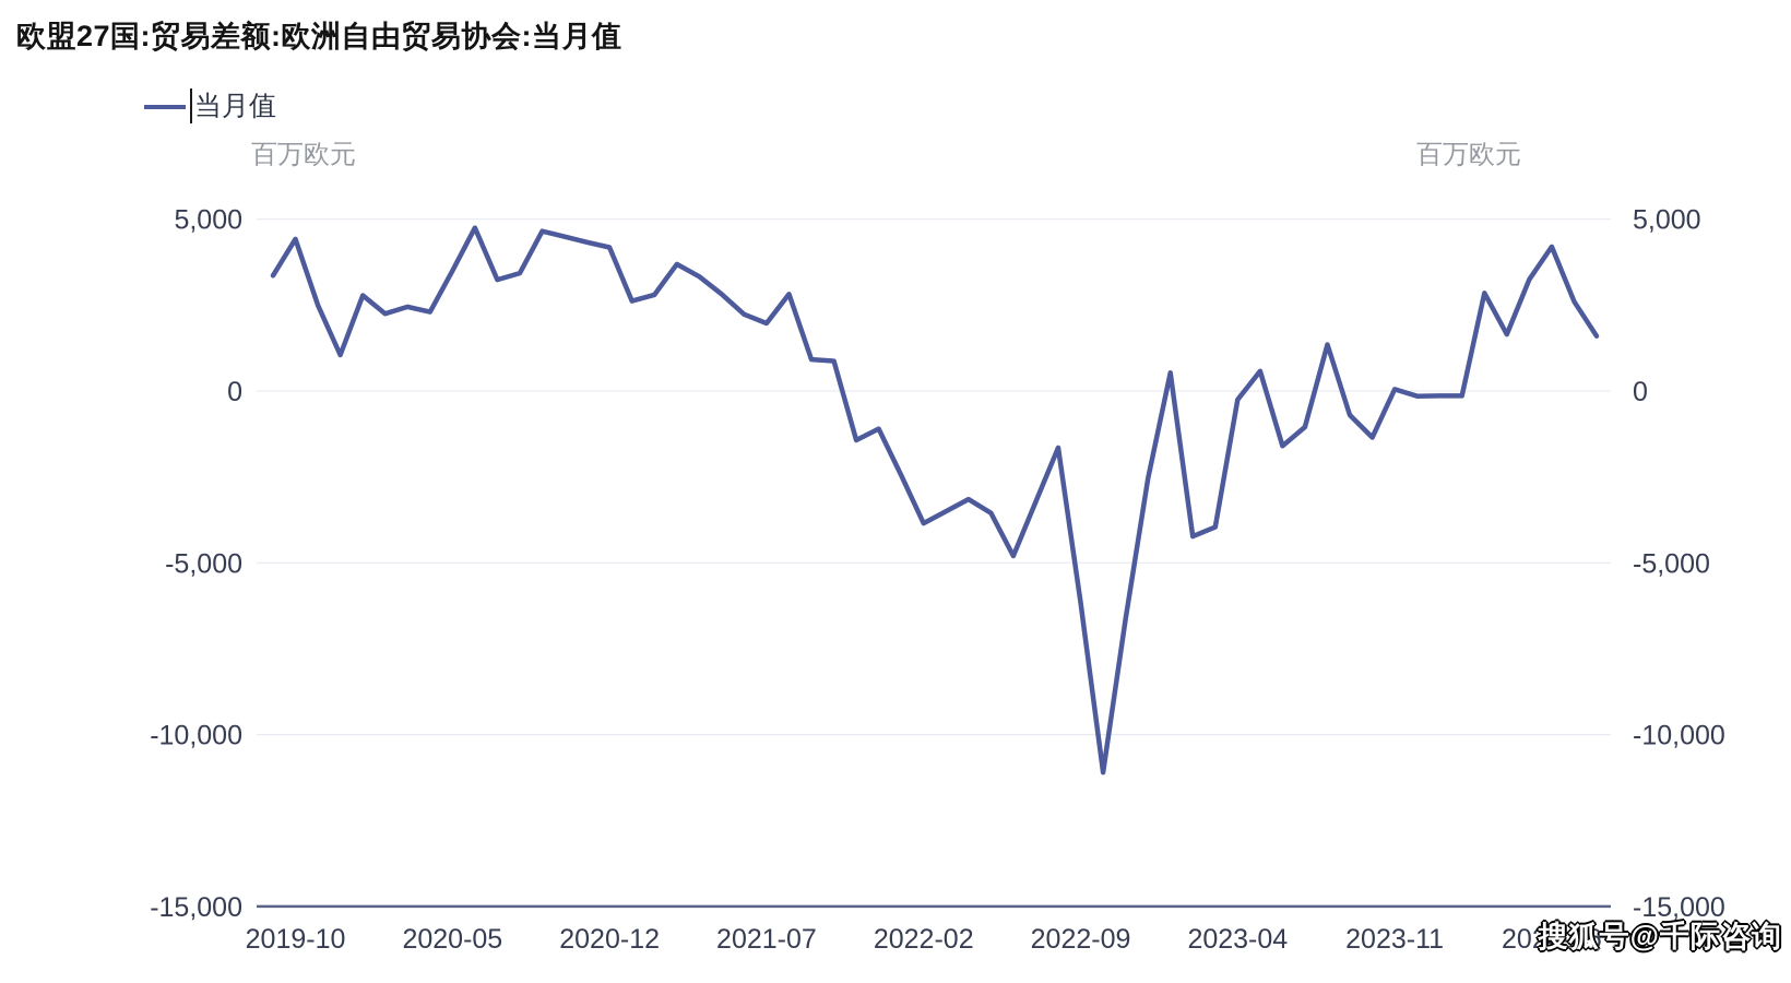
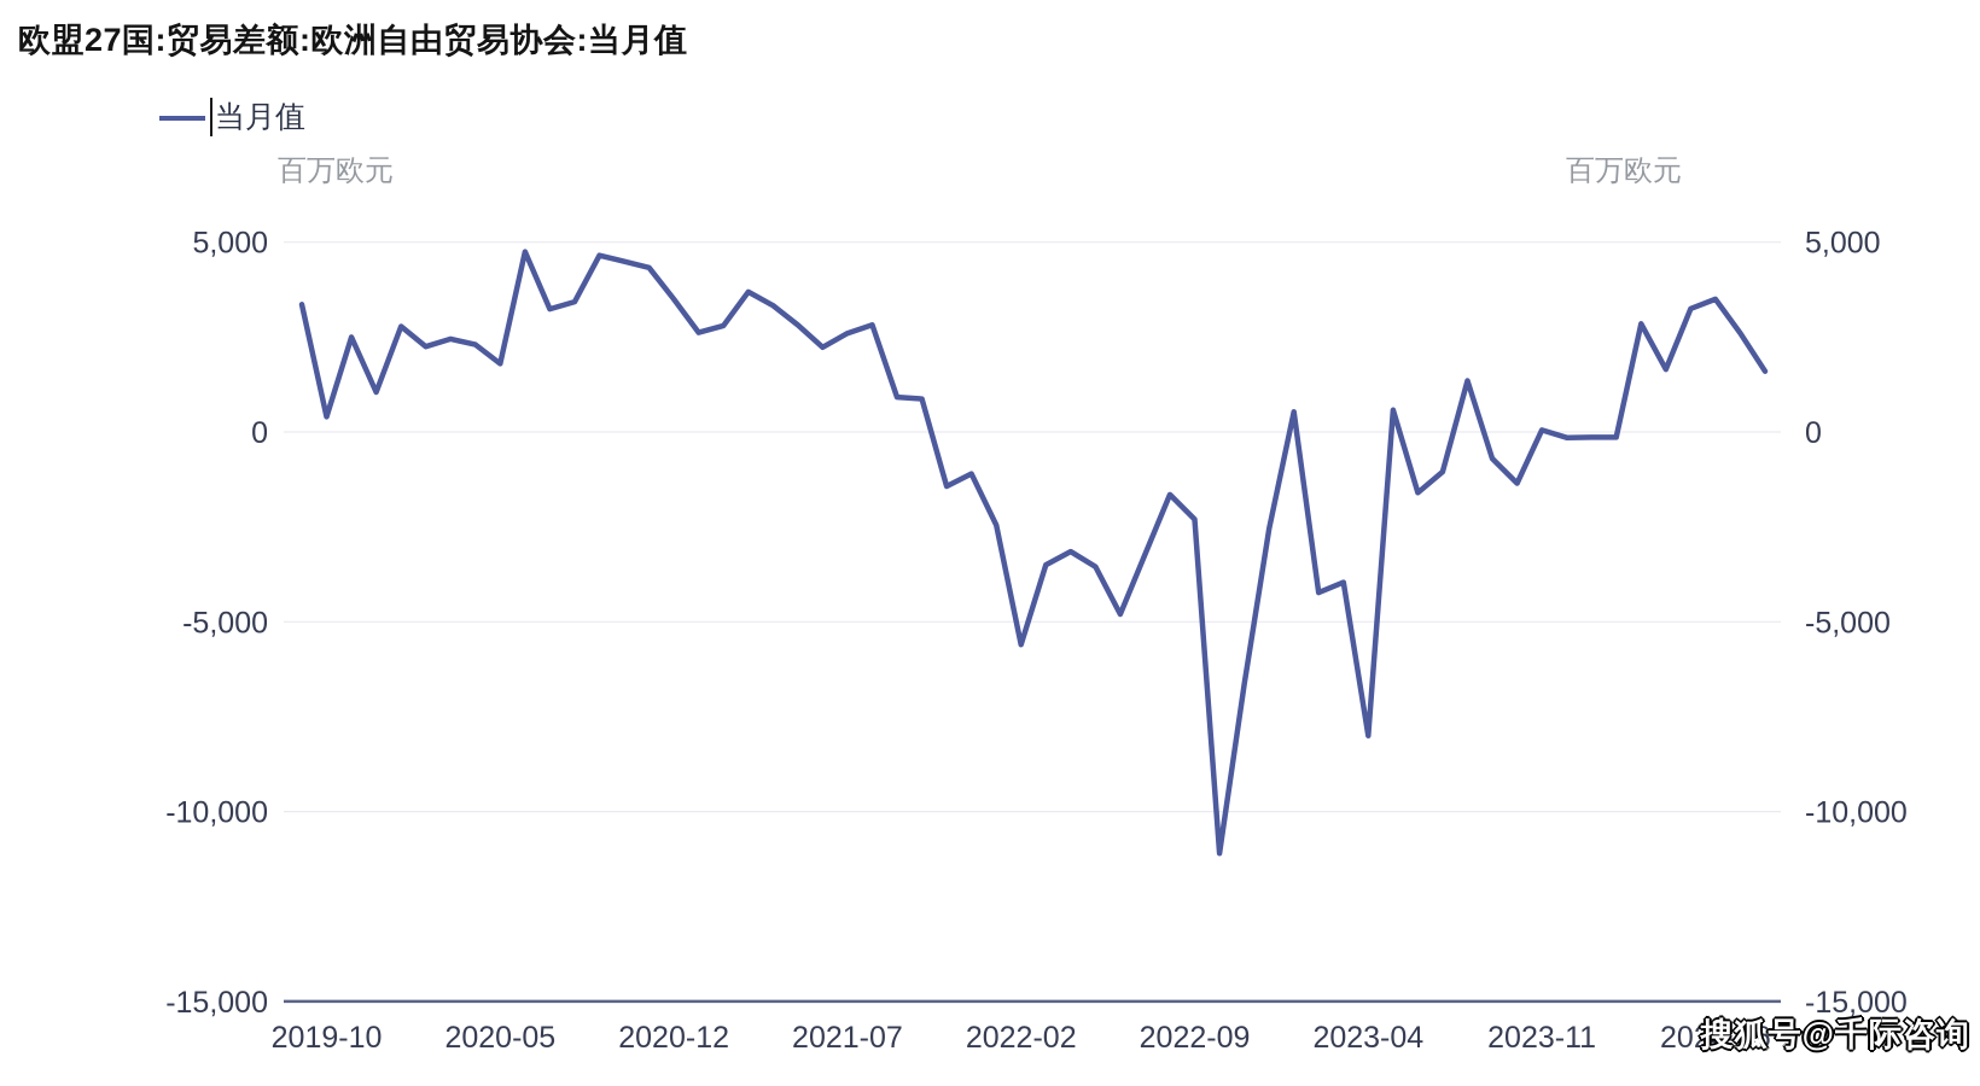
2019-10: 4400 -> 400
2020-05: 3500 -> 1800
2020-12: 4200 -> 3500
2021-07: 2000 -> 2600
2022-02: -3800 -> -5600
2022-09: -6200 -> -2300
2023-04: -200 -> -8000
2024-06: 4200 -> 3500
